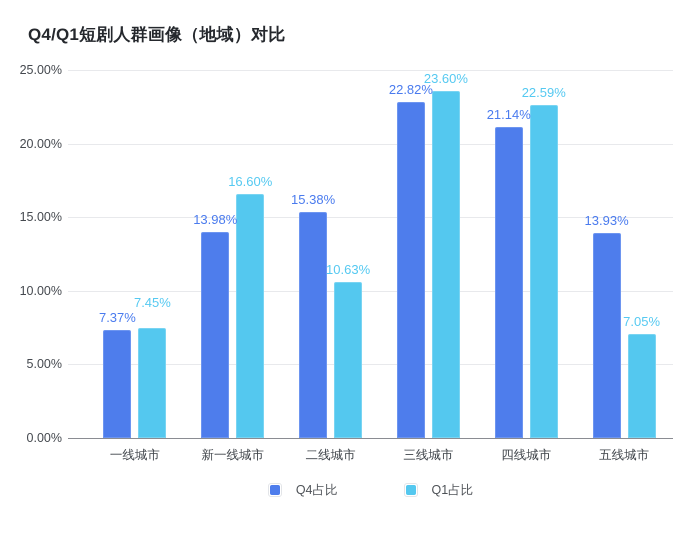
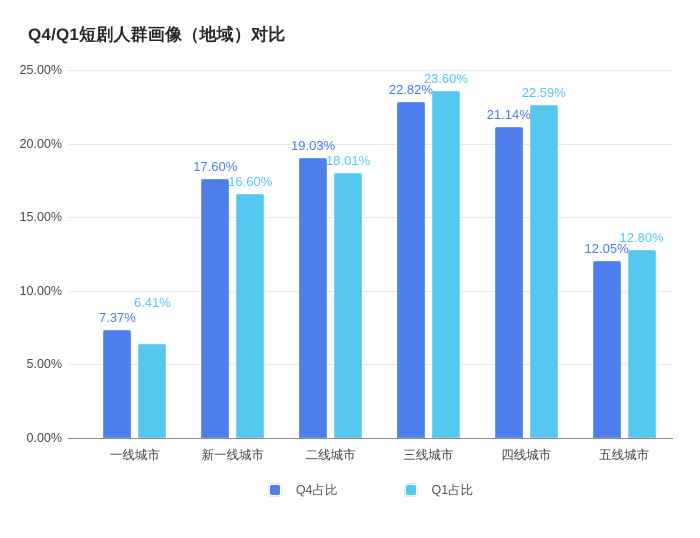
Q1占比/一线城市: 7.45% -> 6.41%
Q4占比/新一线城市: 13.98% -> 17.60%
Q4占比/二线城市: 15.38% -> 19.03%
Q1占比/二线城市: 10.63% -> 18.01%
Q4占比/五线城市: 13.93% -> 12.05%
Q1占比/五线城市: 7.05% -> 12.80%
